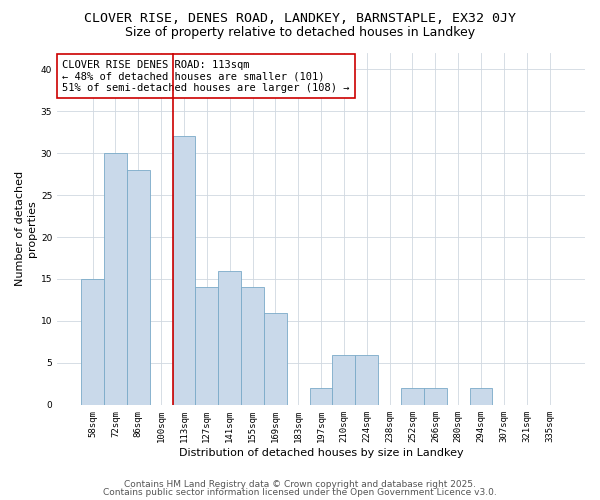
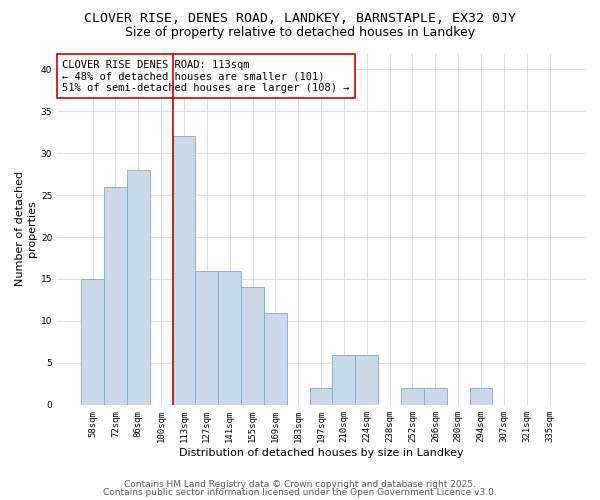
72sqm: 30 -> 26
127sqm: 14 -> 16
